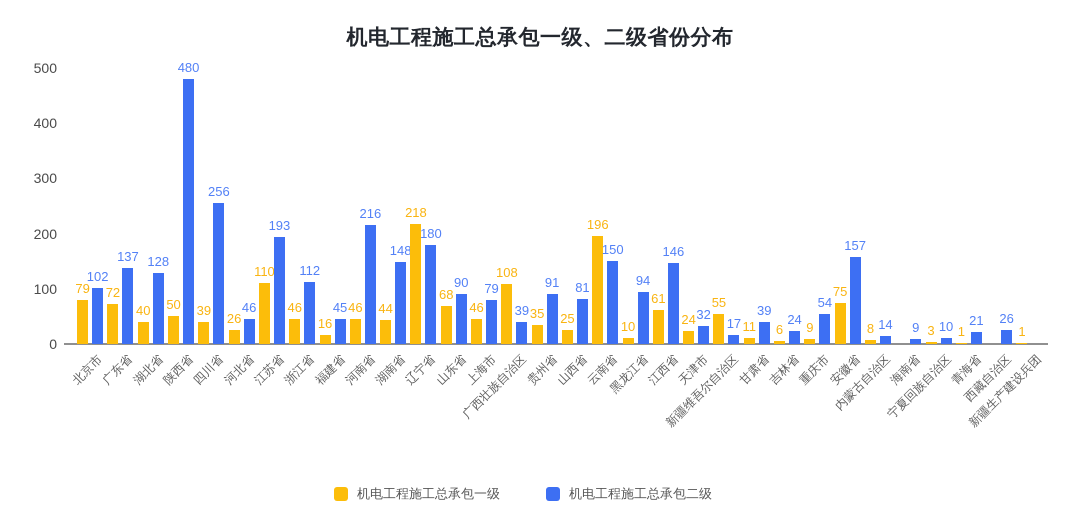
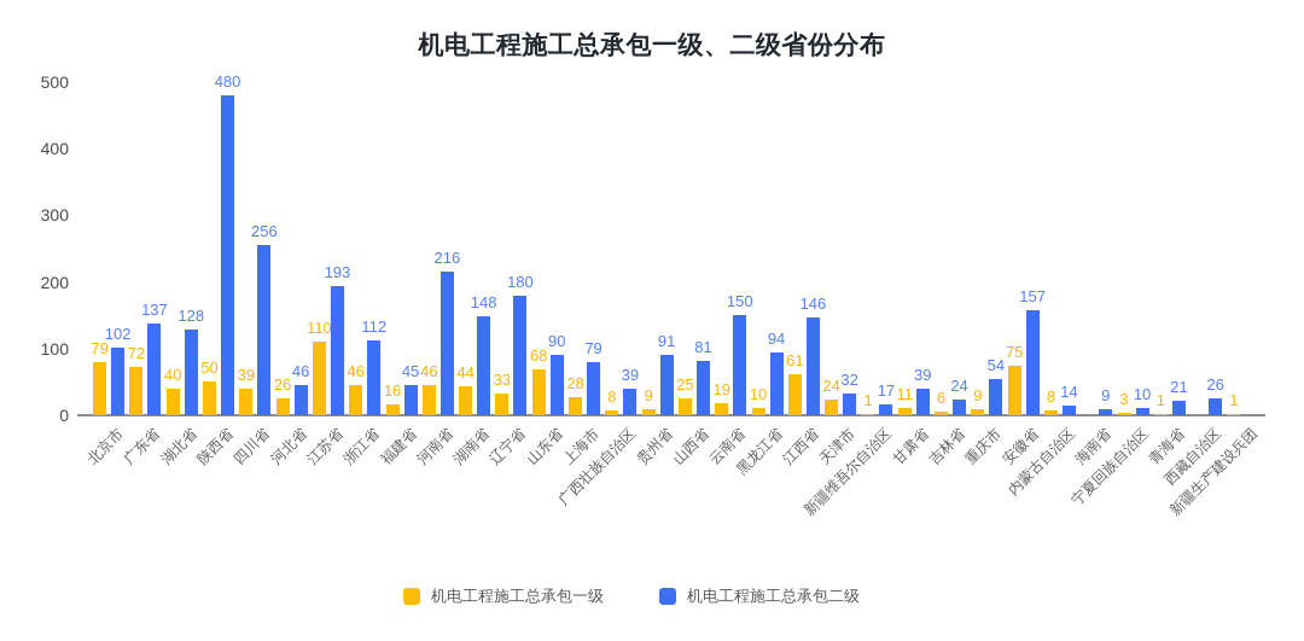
机电工程施工总承包一级/辽宁省: 218 -> 33
机电工程施工总承包一级/上海市: 46 -> 28
机电工程施工总承包一级/广西壮族自治区: 108 -> 8
机电工程施工总承包一级/贵州省: 35 -> 9
机电工程施工总承包一级/云南省: 196 -> 19
机电工程施工总承包一级/新疆维吾尔自治区: 55 -> 1
